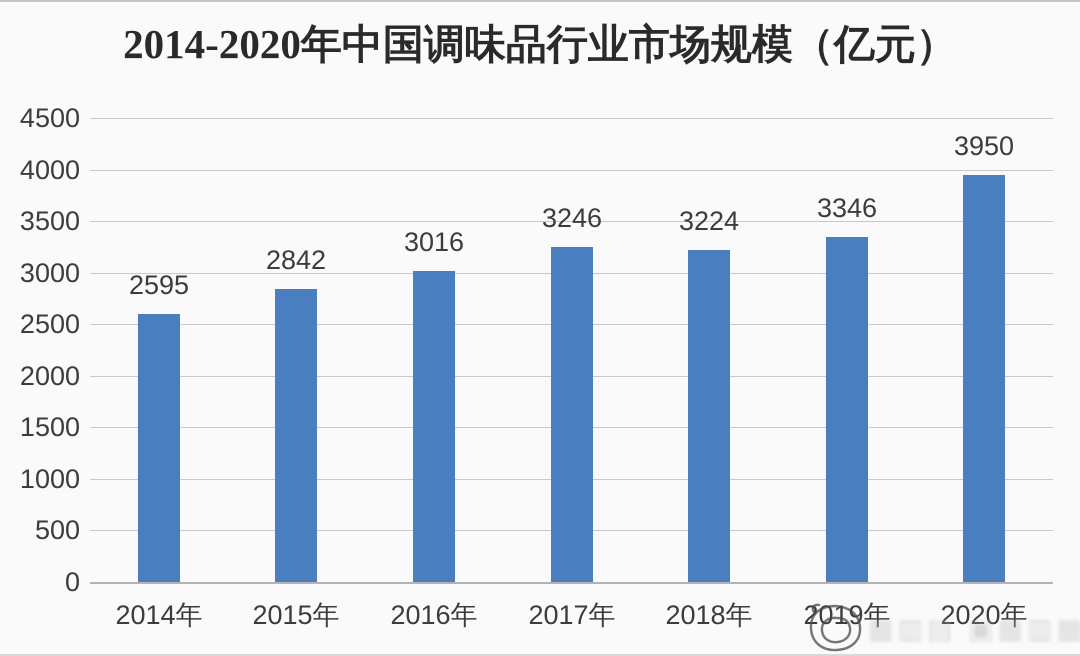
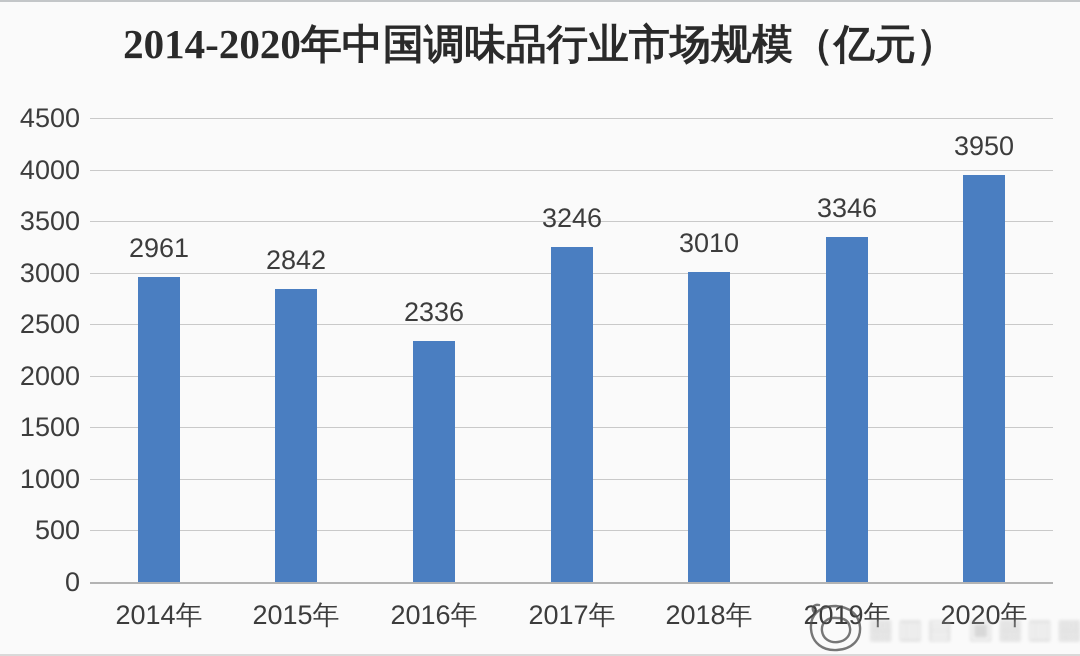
2014年: 2595 -> 2961
2016年: 3016 -> 2336
2018年: 3224 -> 3010
